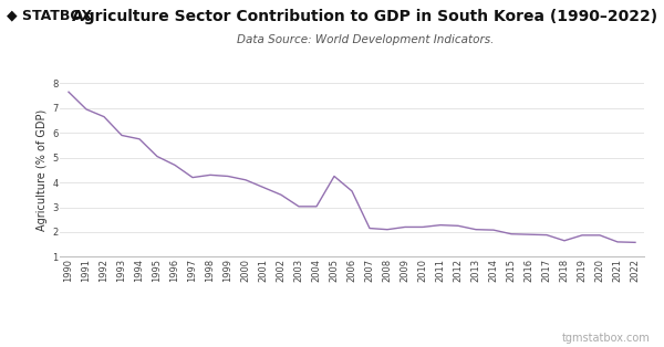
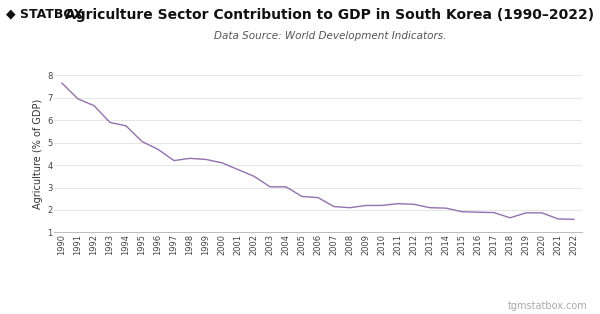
2005: 4.25 -> 2.60
2006: 3.65 -> 2.55
